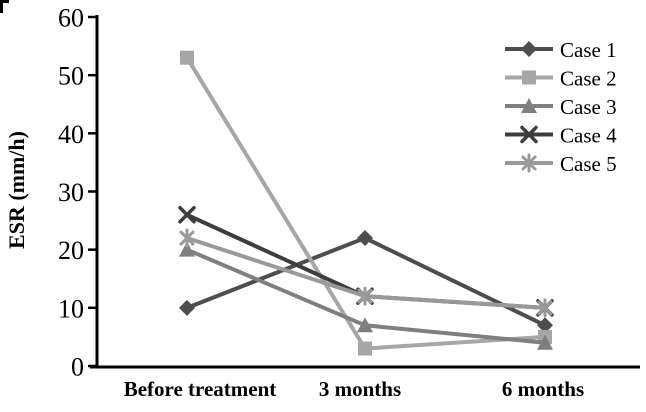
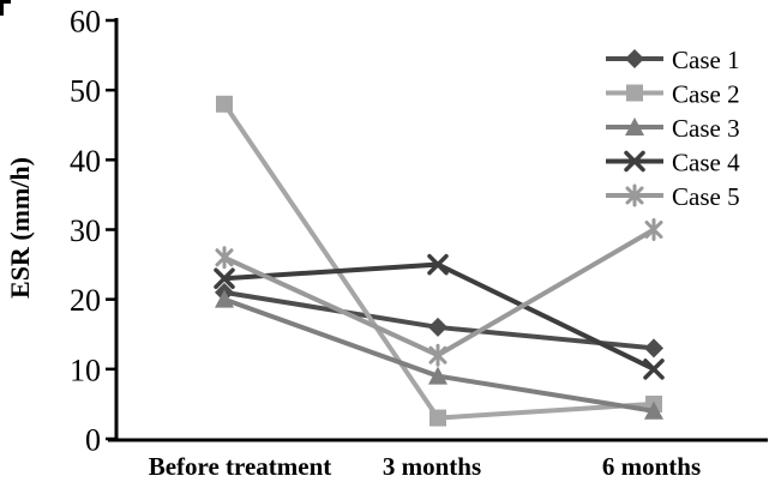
Case 1/Before treatment: 10 -> 21
Case 2/Before treatment: 53 -> 48
Case 4/Before treatment: 26 -> 23
Case 5/Before treatment: 22 -> 26
Case 1/3 months: 22 -> 16
Case 3/3 months: 7 -> 9
Case 4/3 months: 12 -> 25
Case 1/6 months: 7 -> 13
Case 5/6 months: 10 -> 30
